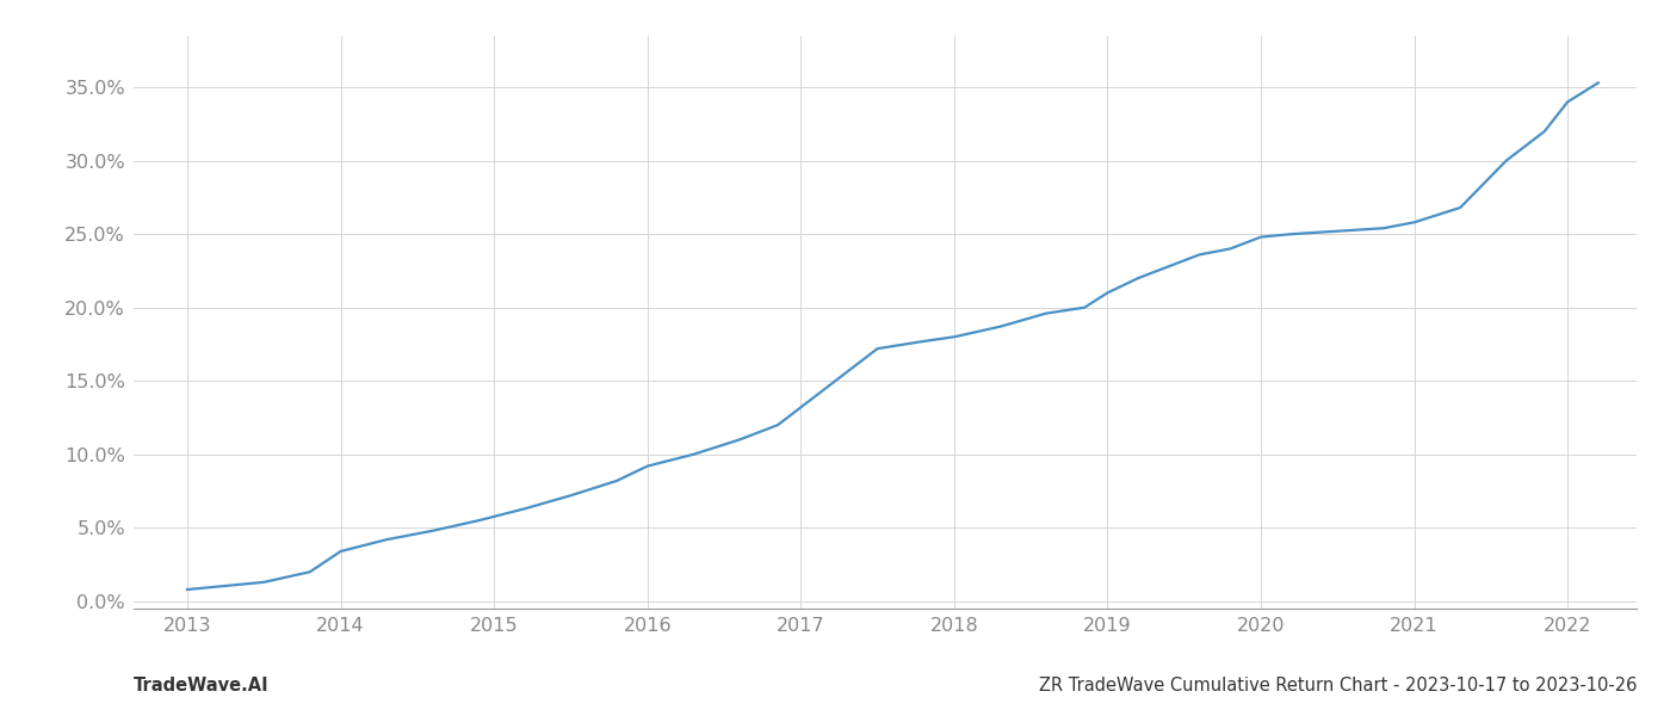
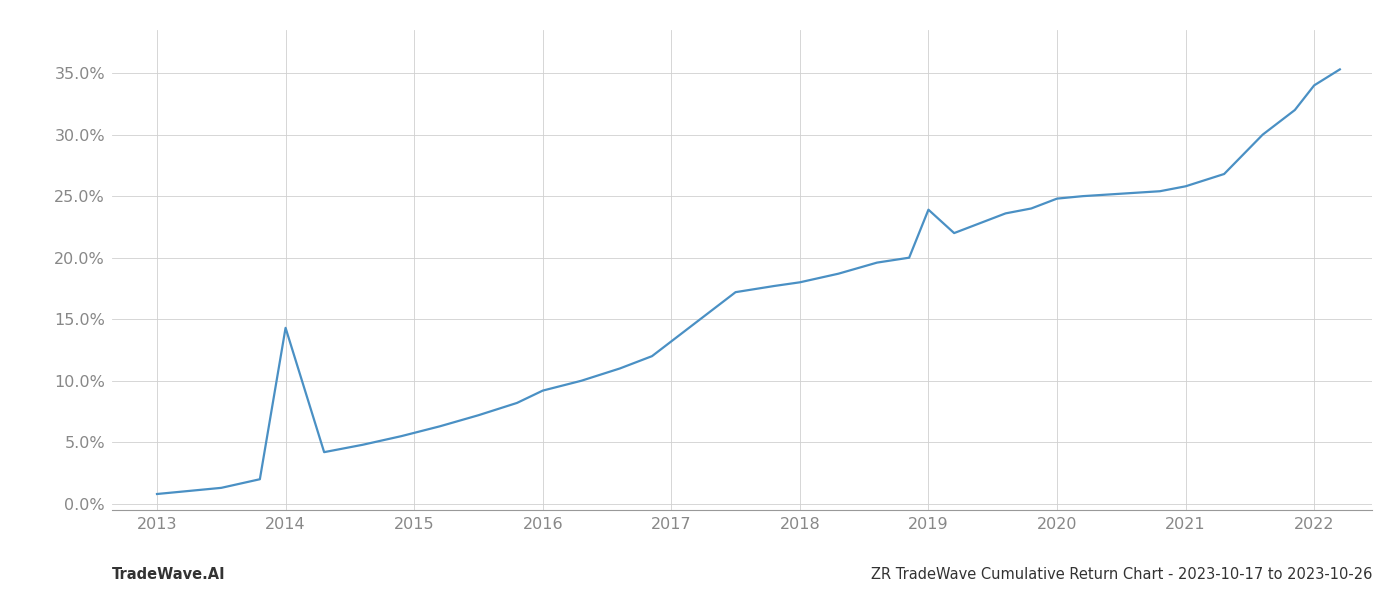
2014: 3.4% -> 14.3%
2019: 21.0% -> 23.9%
